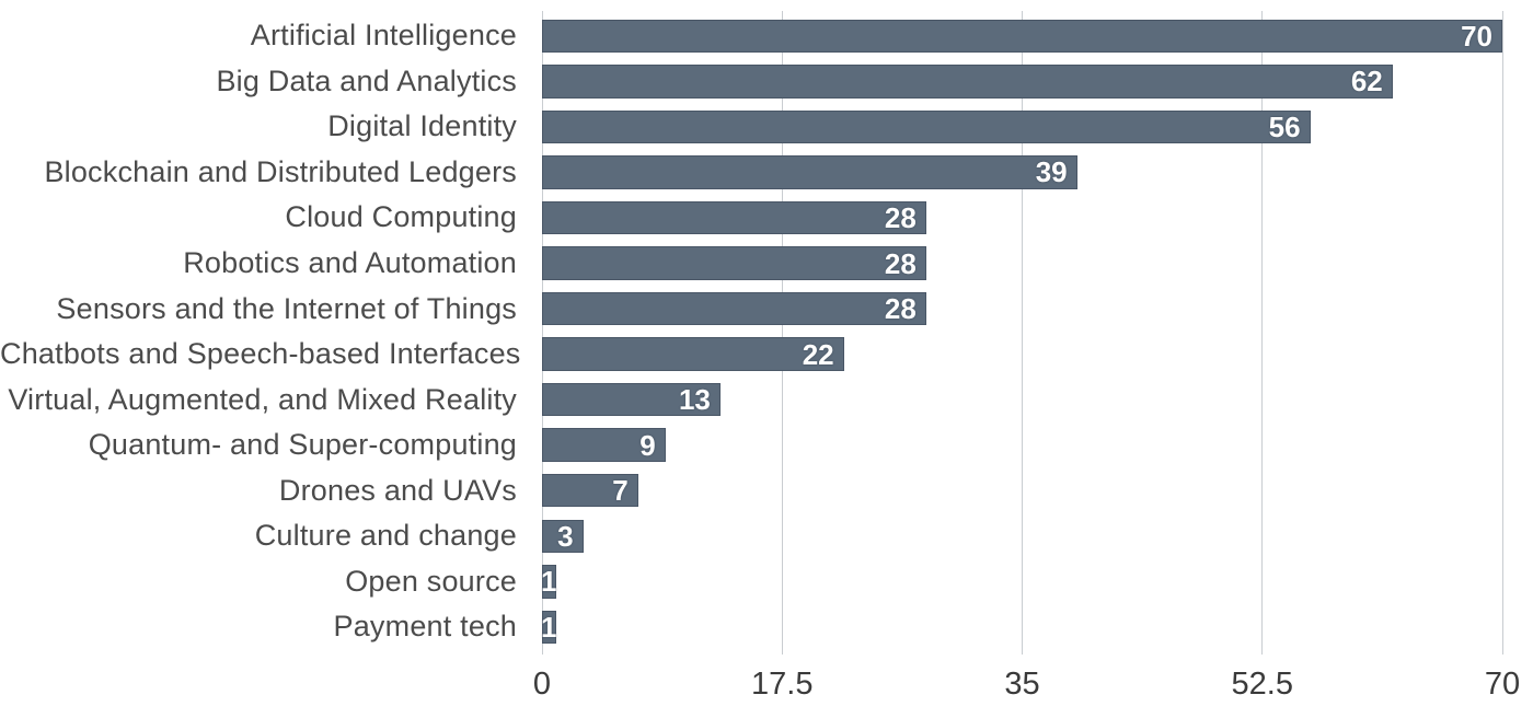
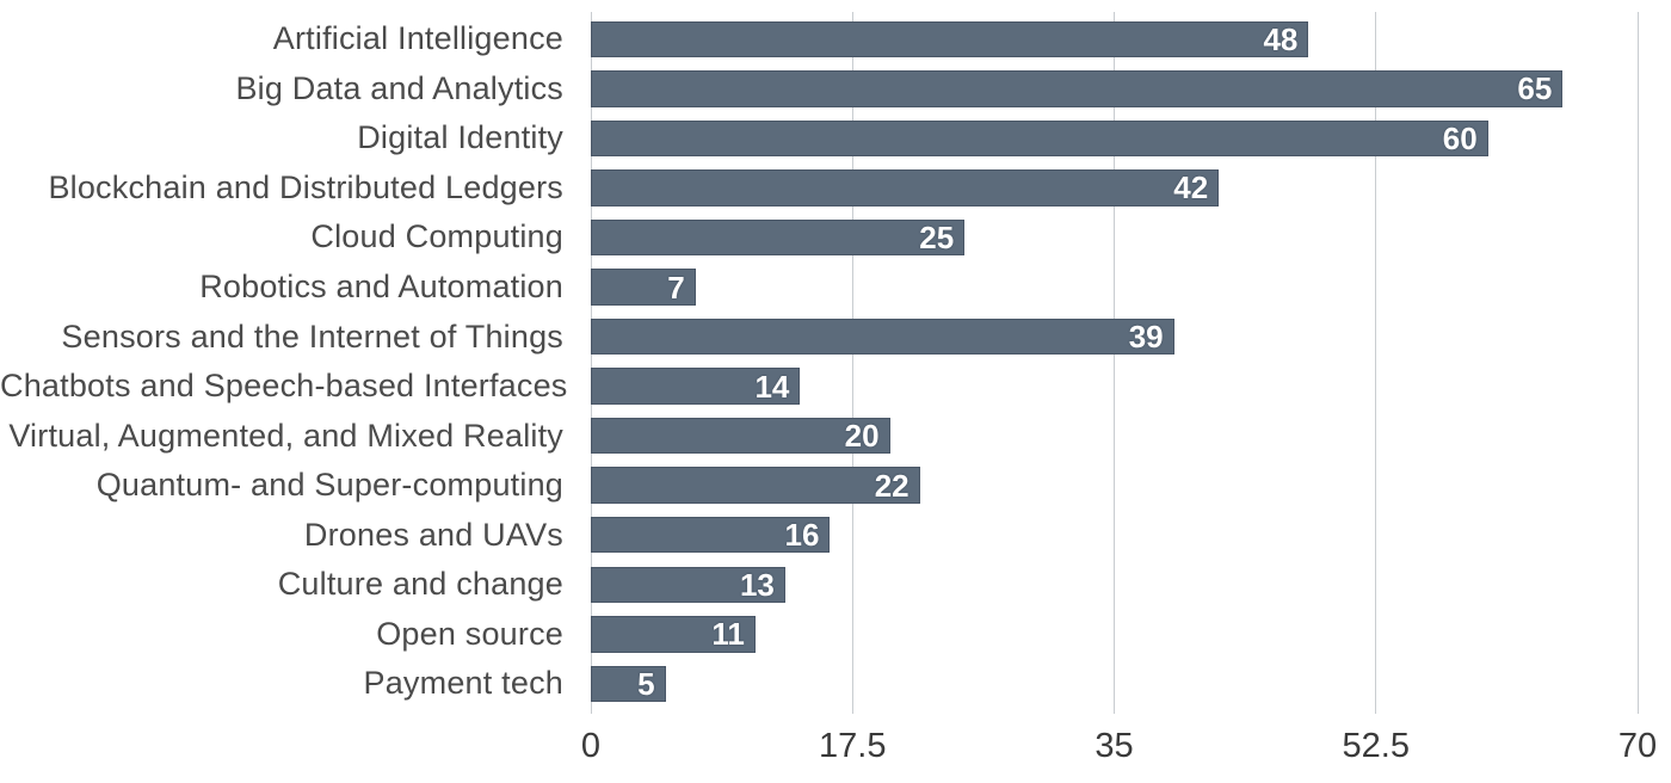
Artificial Intelligence: 70 -> 48
Big Data and Analytics: 62 -> 65
Digital Identity: 56 -> 60
Blockchain and Distributed Ledgers: 39 -> 42
Cloud Computing: 28 -> 25
Robotics and Automation: 28 -> 7
Sensors and the Internet of Things: 28 -> 39
Chatbots and Speech-based Interfaces: 22 -> 14
Virtual, Augmented, and Mixed Reality: 13 -> 20
Quantum- and Super-computing: 9 -> 22
Drones and UAVs: 7 -> 16
Culture and change: 3 -> 13
Open source: 1 -> 11
Payment tech: 1 -> 5
